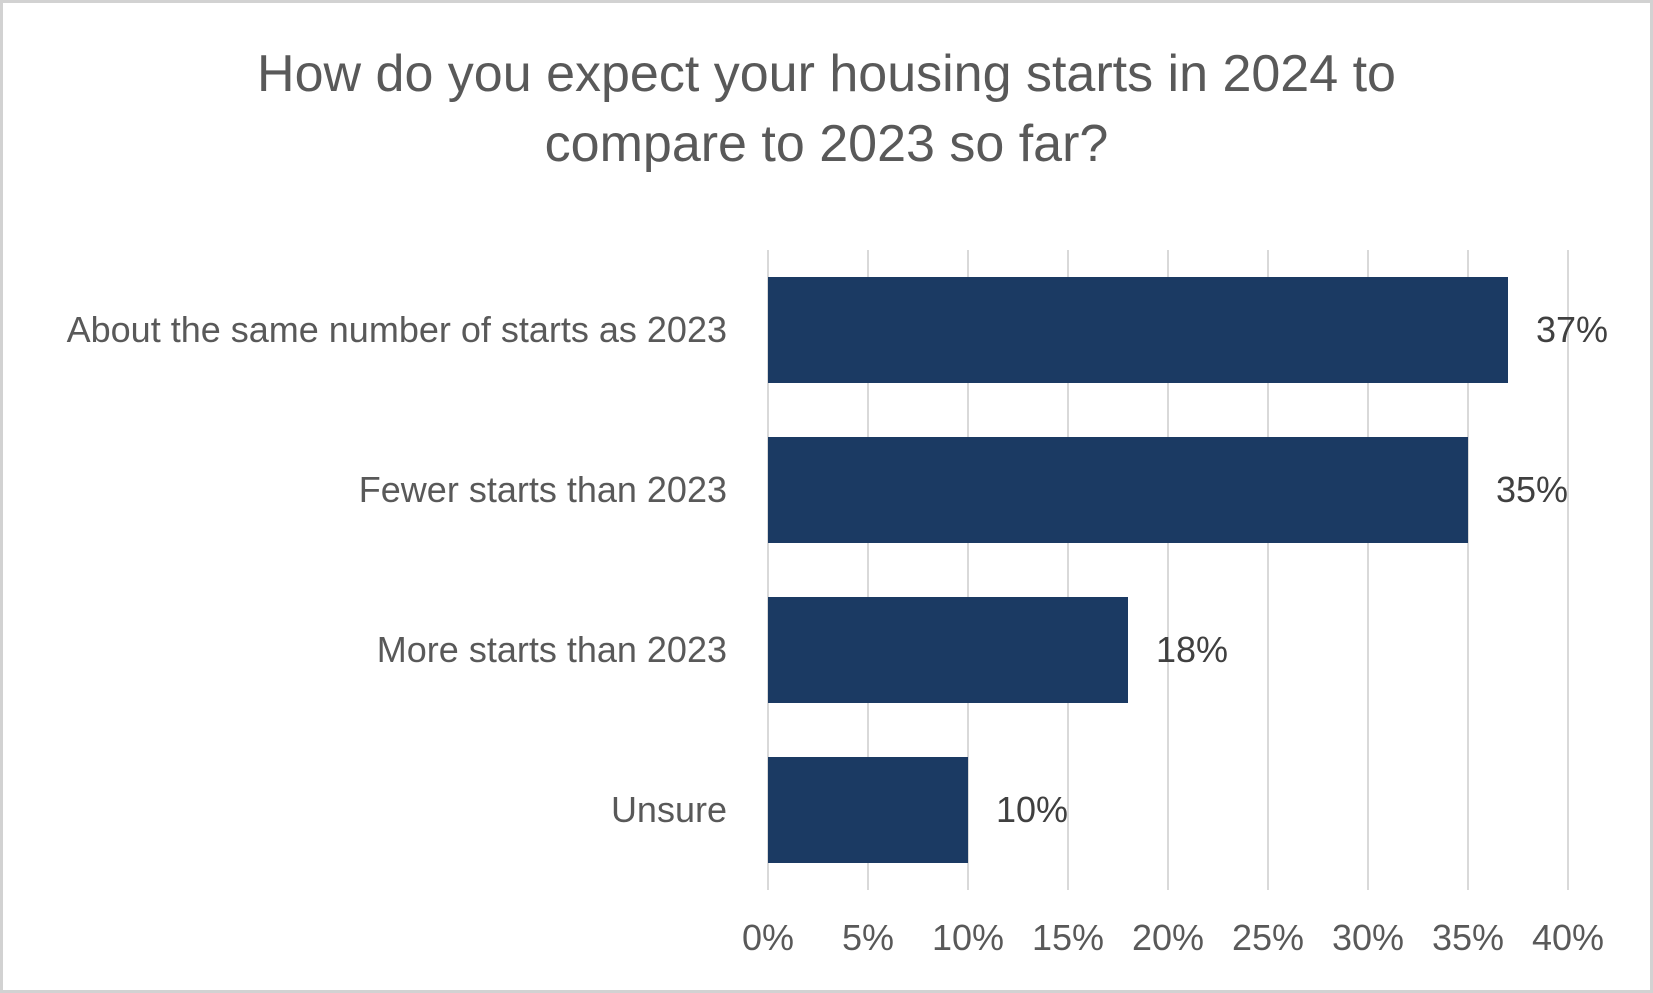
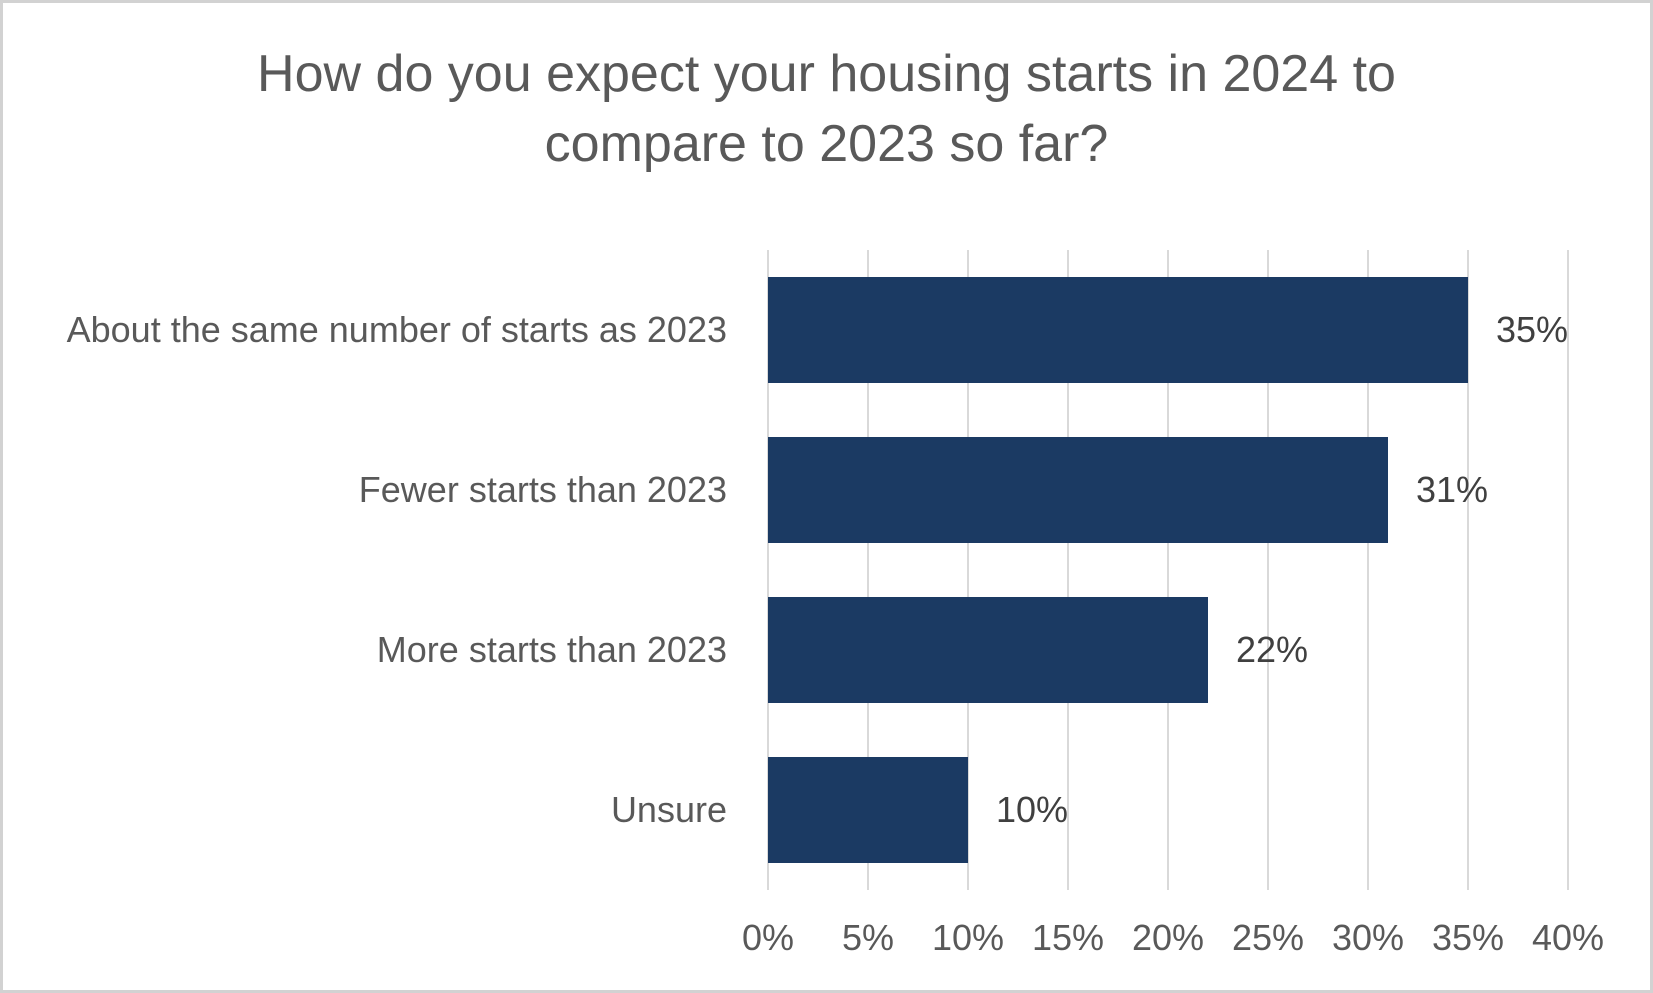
About the same number of starts as 2023: 37% -> 35%
Fewer starts than 2023: 35% -> 31%
More starts than 2023: 18% -> 22%
